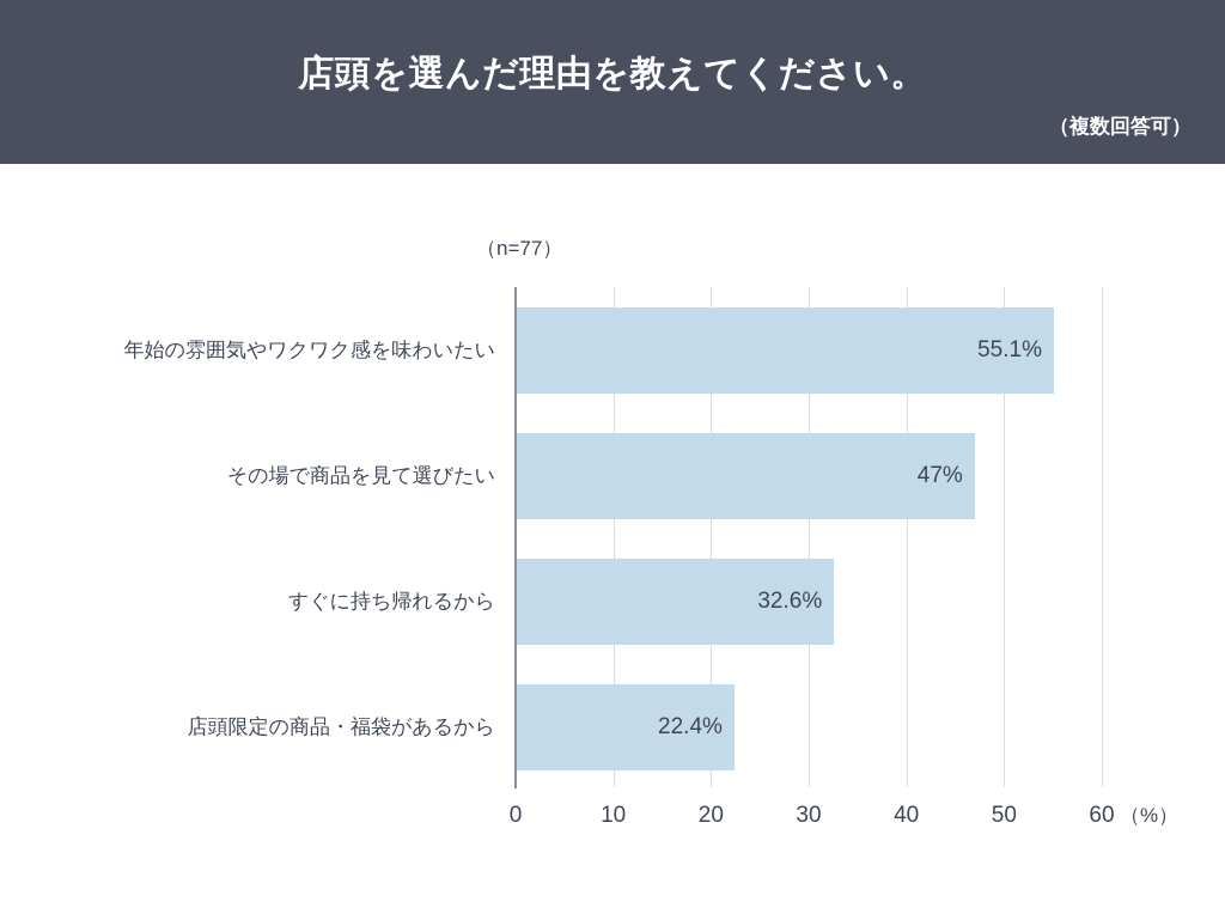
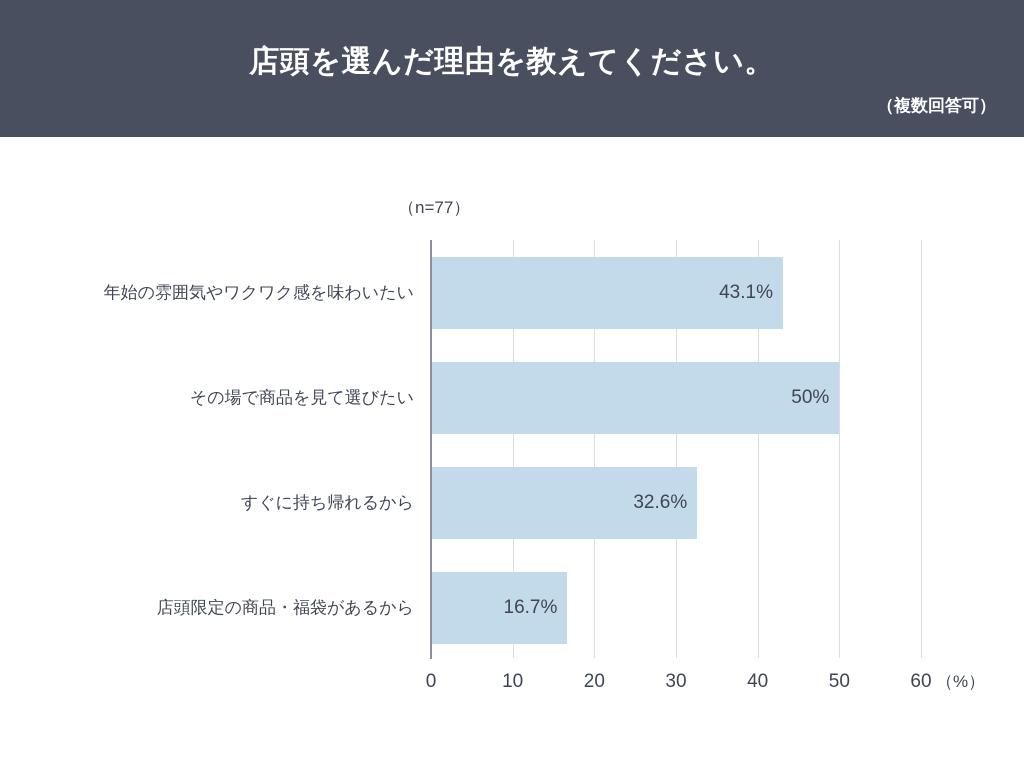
年始の雰囲気やワクワク感を味わいたい: 55.1% -> 43.1%
その場で商品を見て選びたい: 47% -> 50%
店頭限定の商品・福袋があるから: 22.4% -> 16.7%
